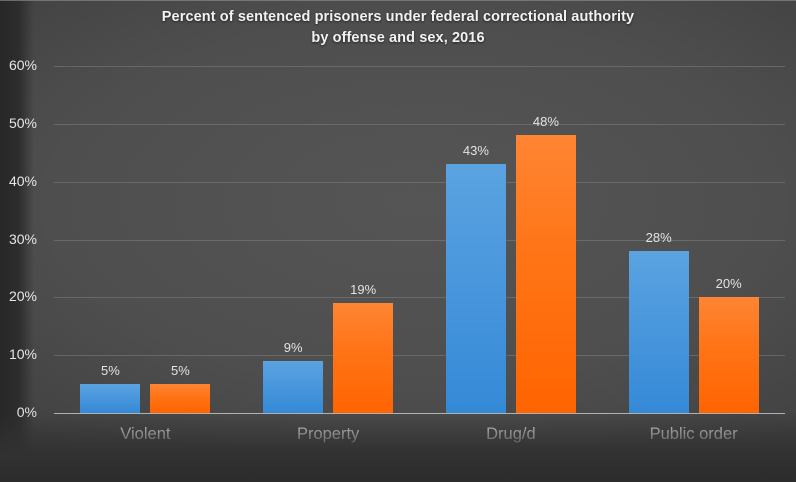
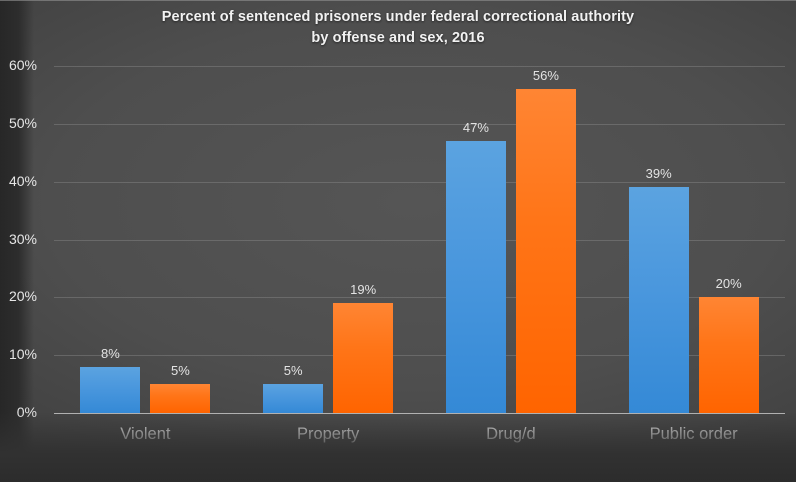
Male/Violent: 5% -> 8%
Male/Property: 9% -> 5%
Male/Drug/d: 43% -> 47%
Female/Drug/d: 48% -> 56%
Male/Public order: 28% -> 39%
